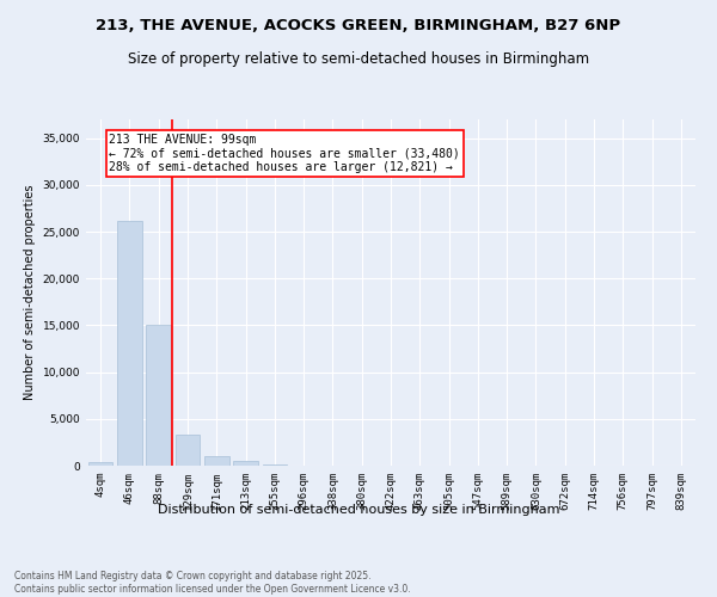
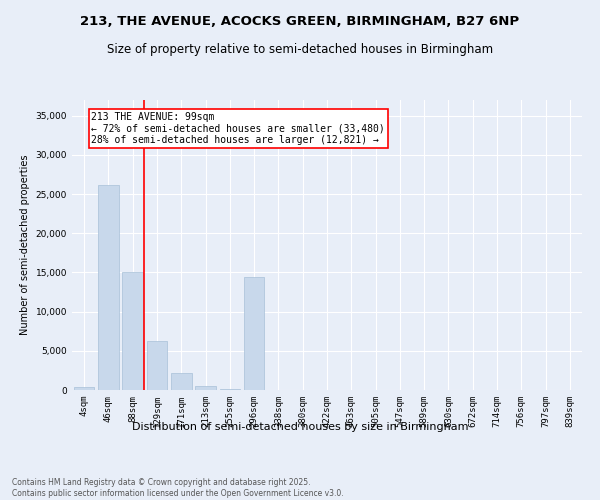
129sqm: 3,400 -> 6,200
171sqm: 1,000 -> 2,200
296sqm: 0 -> 14,400
